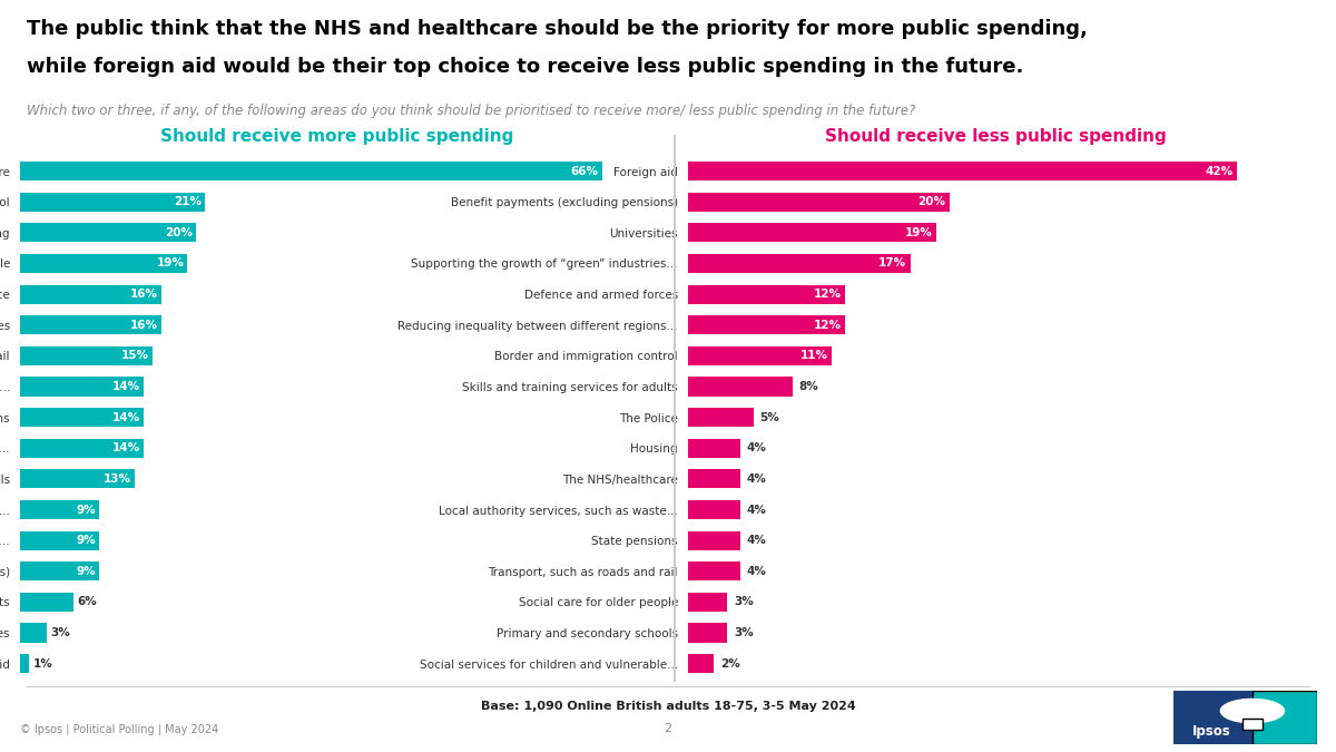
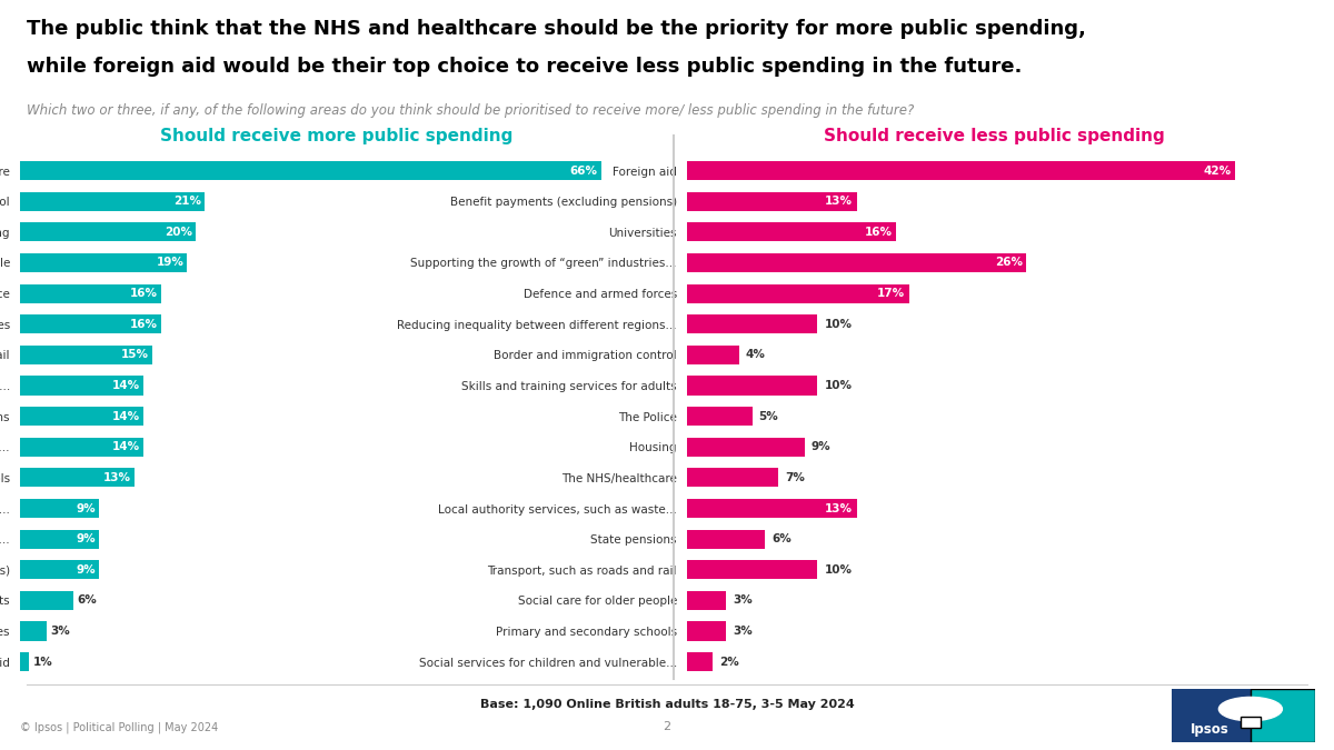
Should receive less public spending/Benefit payments (excluding pensions): 20% -> 13%
Should receive less public spending/Universities: 19% -> 16%
Should receive less public spending/Supporting the growth of “green” industries...: 17% -> 26%
Should receive less public spending/Defence and armed forces: 12% -> 17%
Should receive less public spending/Reducing inequality between different regions...: 12% -> 10%
Should receive less public spending/Border and immigration control: 11% -> 4%
Should receive less public spending/Skills and training services for adults: 8% -> 10%
Should receive less public spending/Housing: 4% -> 9%
Should receive less public spending/The NHS/healthcare: 4% -> 7%
Should receive less public spending/Local authority services, such as waste...: 4% -> 13%
Should receive less public spending/State pensions: 4% -> 6%
Should receive less public spending/Transport, such as roads and rail: 4% -> 10%
